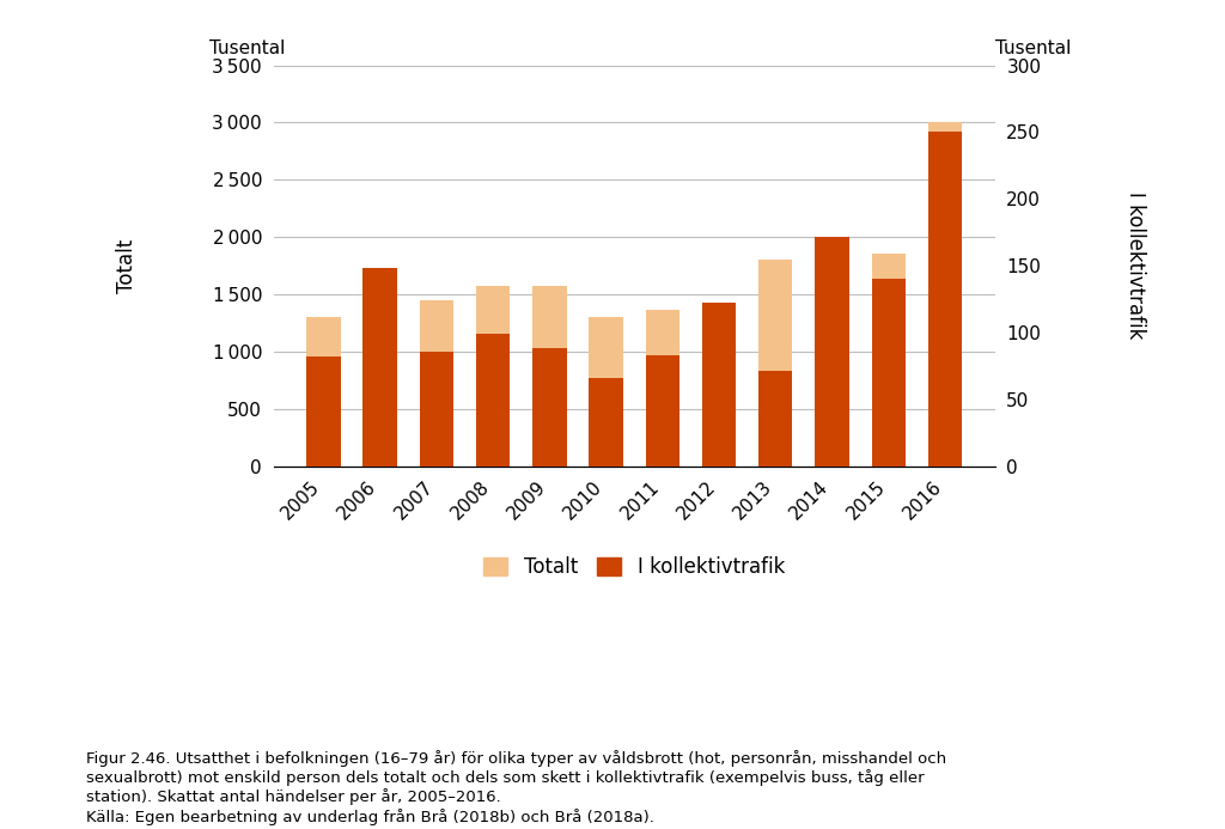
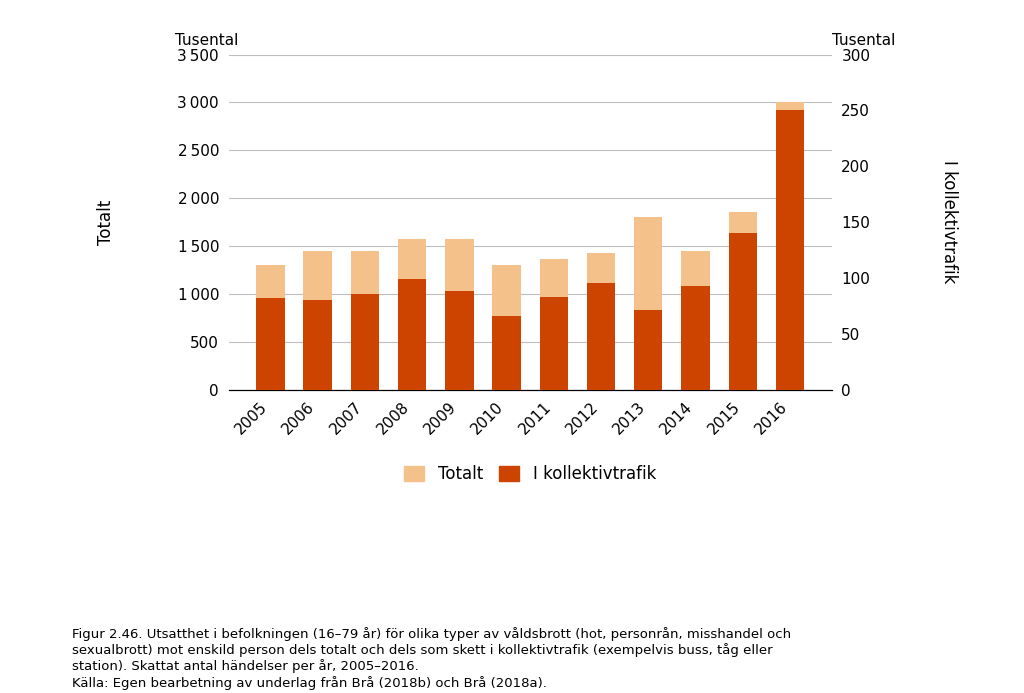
I kollektivtrafik/2006: 148 -> 80
I kollektivtrafik/2012: 122 -> 96
I kollektivtrafik/2014: 172 -> 93
